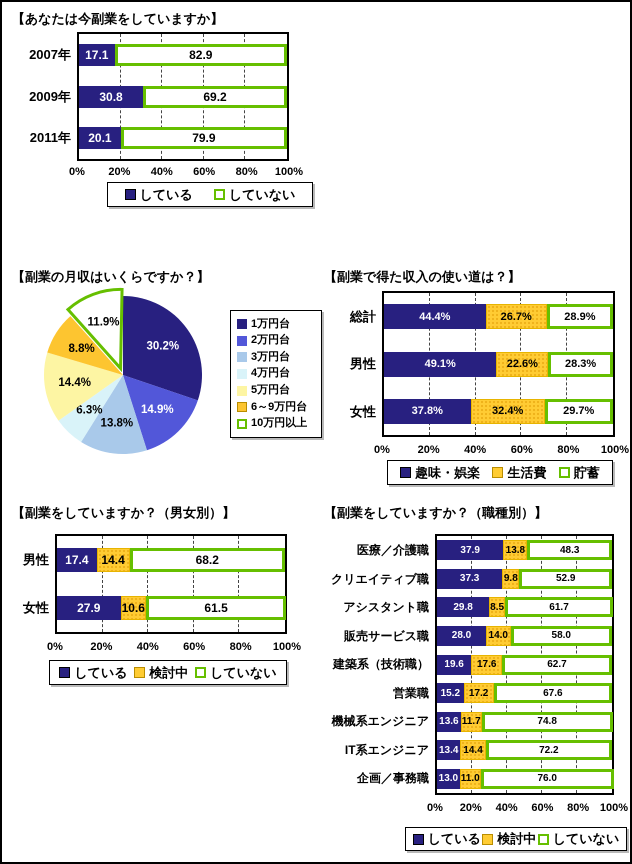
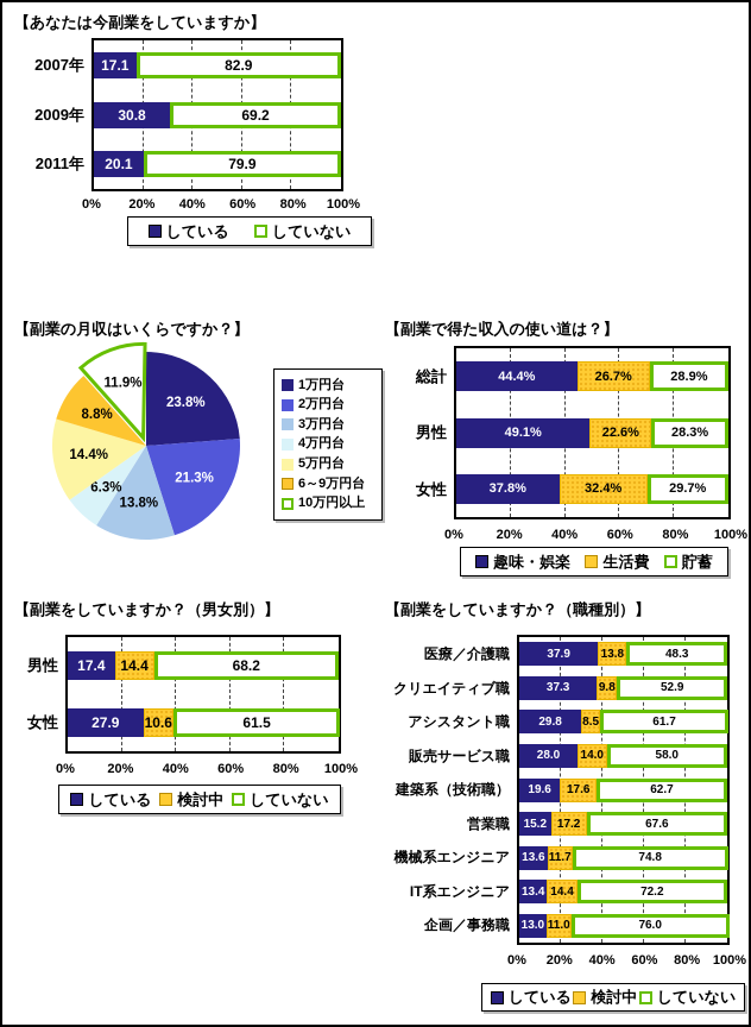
【副業の月収はいくらですか？】/1万円台: 30.2% -> 23.8%
【副業の月収はいくらですか？】/2万円台: 14.9% -> 21.3%
